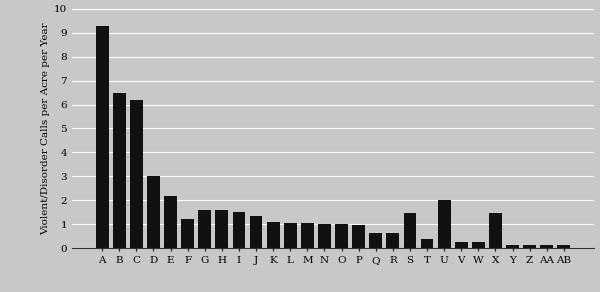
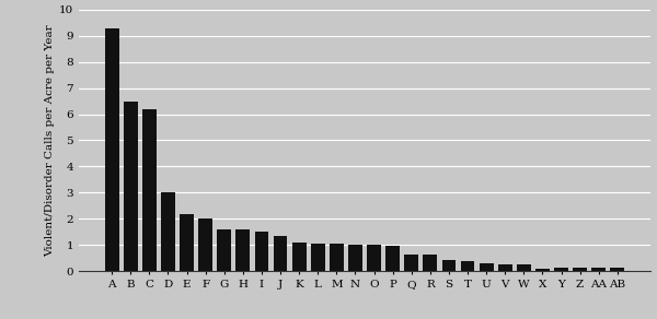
F: 1.20 -> 2.00
S: 1.45 -> 0.42
U: 2.00 -> 0.32
X: 1.45 -> 0.10
